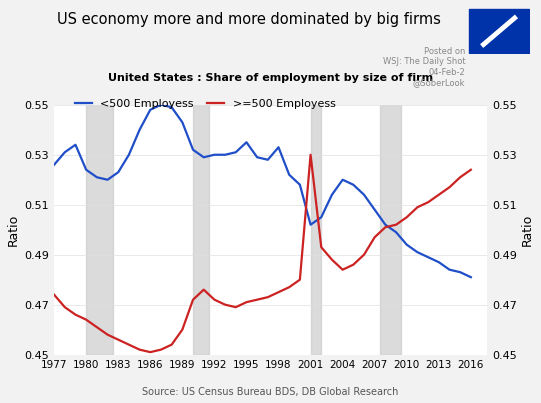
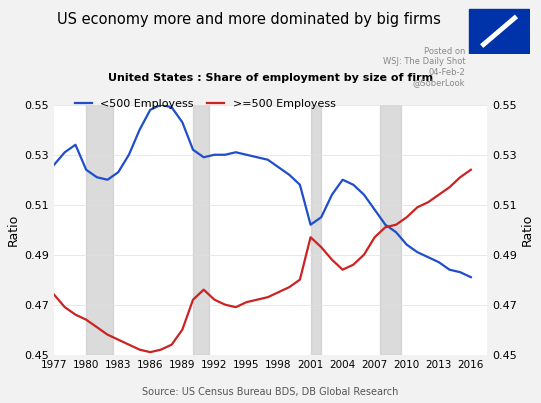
<500 Employess/1995: 0.535 -> 0.530
<500 Employess/1998: 0.533 -> 0.525
>=500 Employess/2001: 0.530 -> 0.497
